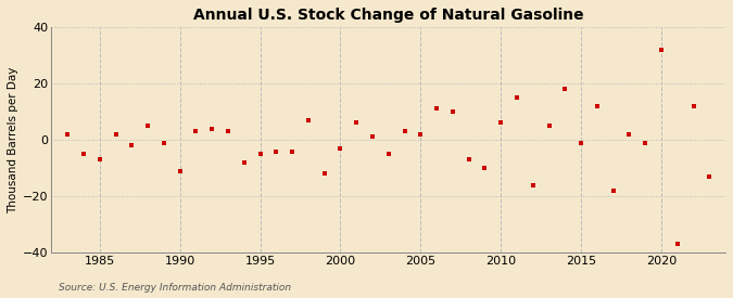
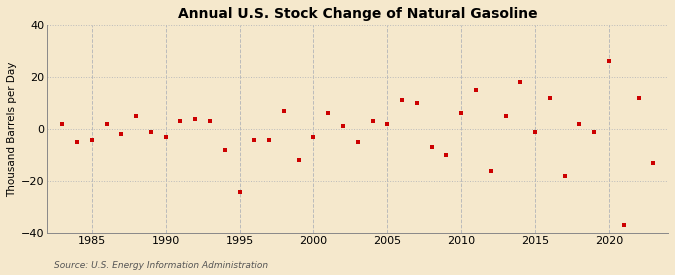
1985: -7 -> -4
1990: -11 -> -3
1995: -5 -> -24
2020: 32 -> 26
